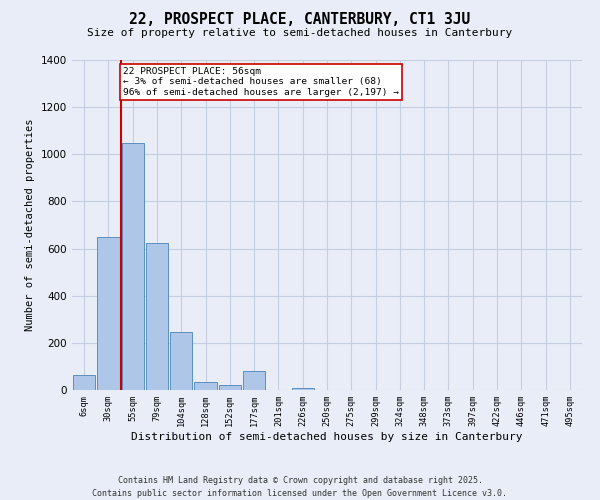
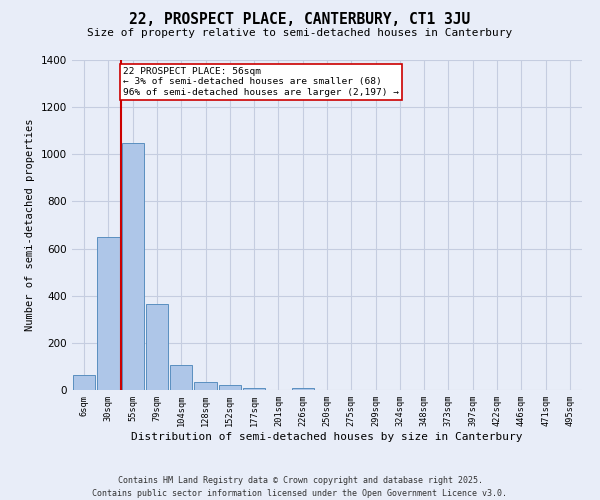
79sqm: 625 -> 365
104sqm: 245 -> 105
177sqm: 80 -> 10
